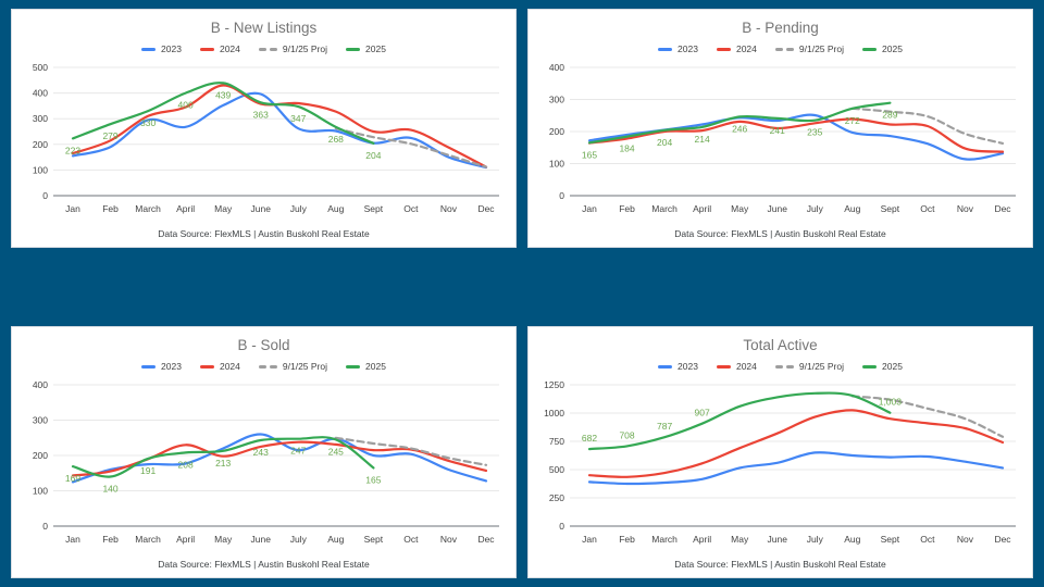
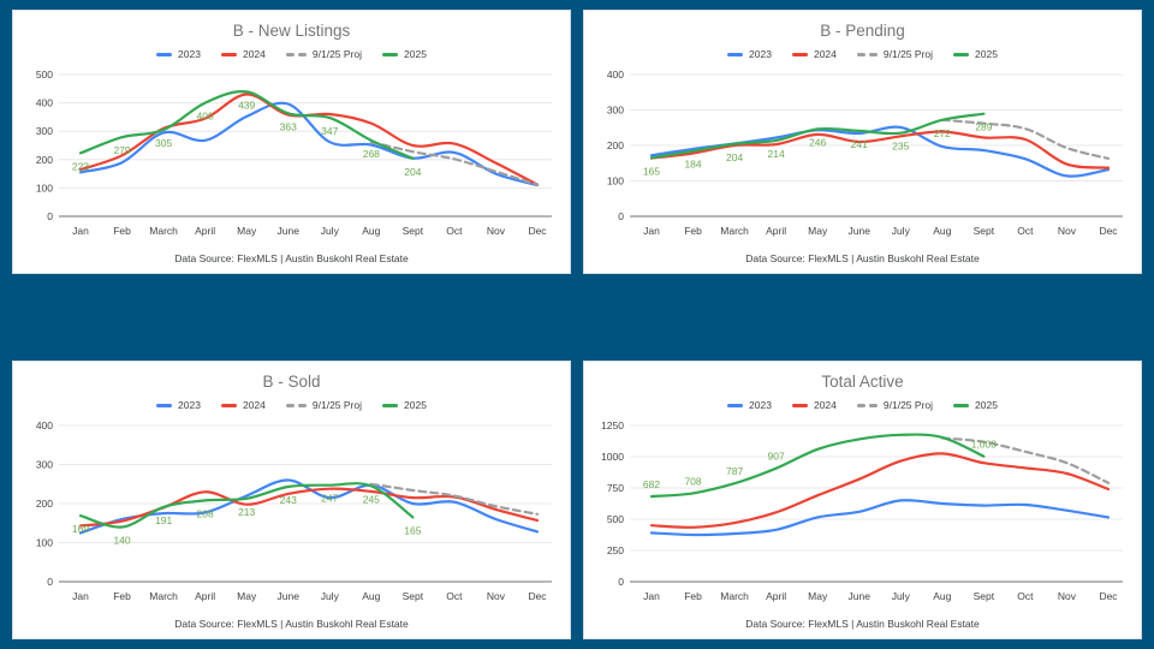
B - New Listings/2025/March: 330 -> 305
